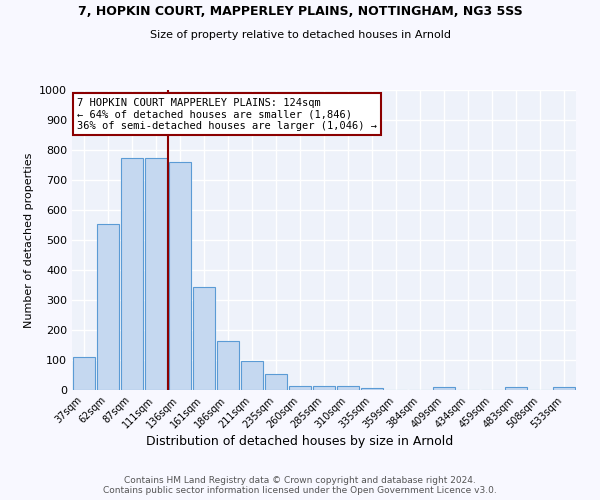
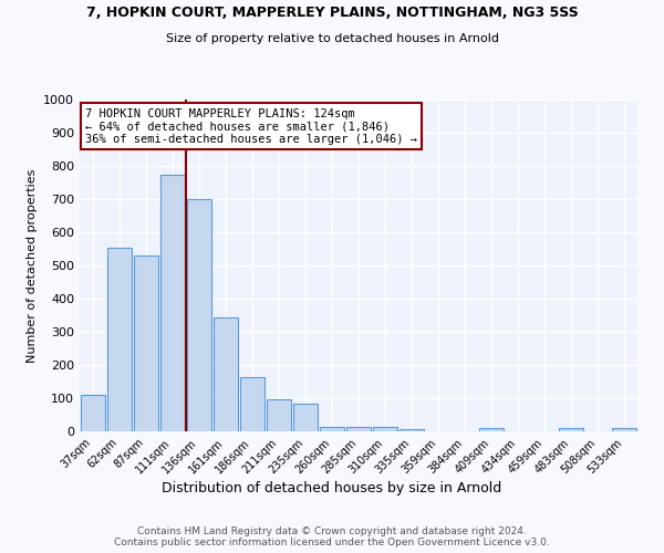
87sqm: 775 -> 530
136sqm: 760 -> 700
235sqm: 52 -> 85
